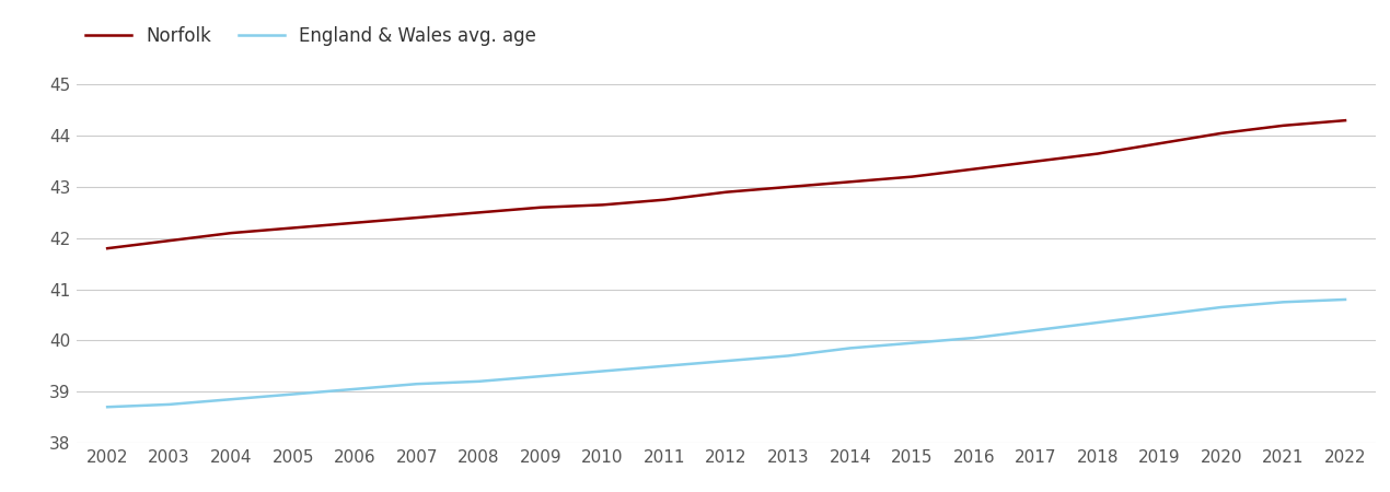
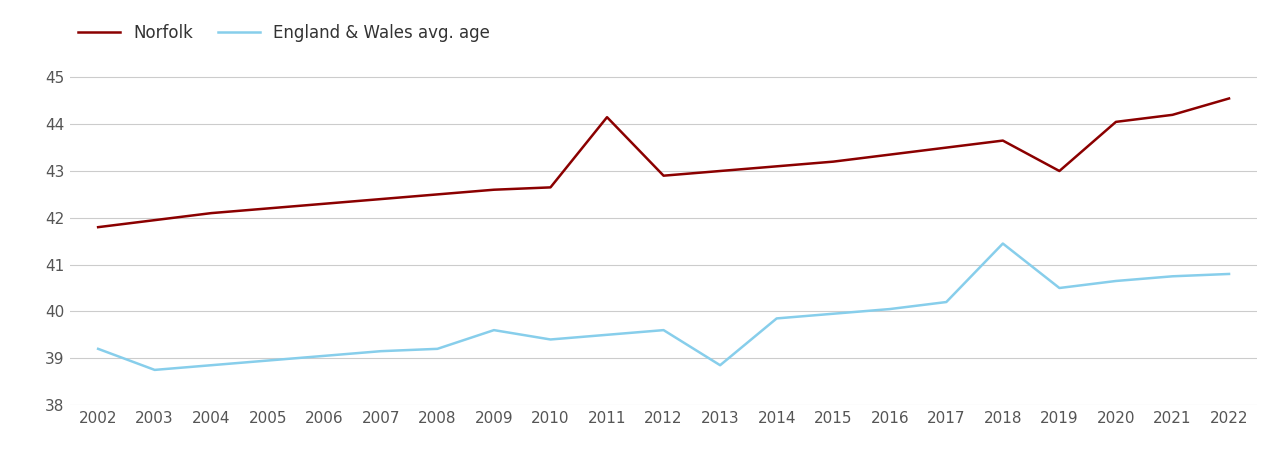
England & Wales avg. age/2002: 38.70 -> 39.20
England & Wales avg. age/2009: 39.30 -> 39.60
Norfolk/2011: 42.75 -> 44.15
England & Wales avg. age/2013: 39.70 -> 38.85
England & Wales avg. age/2018: 40.35 -> 41.45
Norfolk/2019: 43.85 -> 43.00
Norfolk/2022: 44.30 -> 44.55
